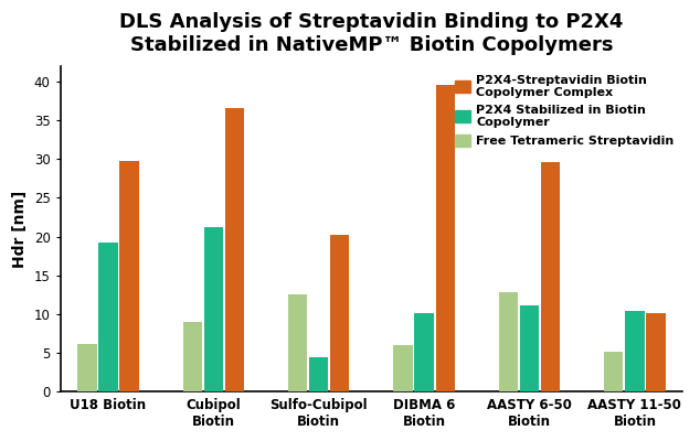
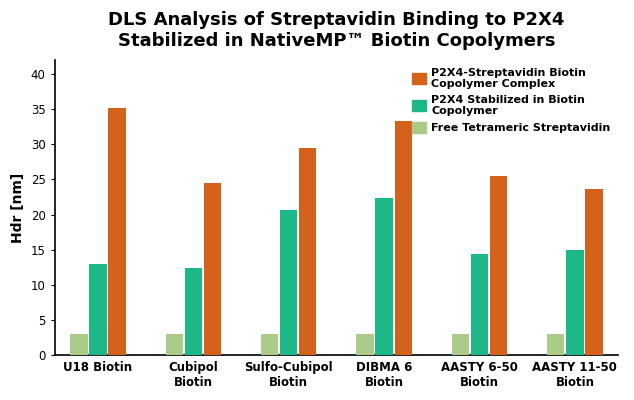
Free Tetrameric Streptavidin/U18 Biotin: 6.2 -> 3.1
P2X4 Stabilized in Biotin Copolymer/U18 Biotin: 19.2 -> 13.0
P2X4-Streptavidin Biotin Copolymer Complex/U18 Biotin: 29.8 -> 35.2
Free Tetrameric Streptavidin/Cubipol Biotin: 9.0 -> 3.1
P2X4 Stabilized in Biotin Copolymer/Cubipol Biotin: 21.2 -> 12.4
P2X4-Streptavidin Biotin Copolymer Complex/Cubipol Biotin: 36.6 -> 24.5
Free Tetrameric Streptavidin/Sulfo-Cubipol Biotin: 12.6 -> 3.1
P2X4 Stabilized in Biotin Copolymer/Sulfo-Cubipol Biotin: 4.4 -> 20.6
P2X4-Streptavidin Biotin Copolymer Complex/Sulfo-Cubipol Biotin: 20.2 -> 29.5
Free Tetrameric Streptavidin/DIBMA 6 Biotin: 6.0 -> 3.1
P2X4 Stabilized in Biotin Copolymer/DIBMA 6 Biotin: 10.2 -> 22.3
P2X4-Streptavidin Biotin Copolymer Complex/DIBMA 6 Biotin: 39.6 -> 33.3
Free Tetrameric Streptavidin/AASTY 6-50 Biotin: 12.8 -> 3.1
P2X4 Stabilized in Biotin Copolymer/AASTY 6-50 Biotin: 11.2 -> 14.4
P2X4-Streptavidin Biotin Copolymer Complex/AASTY 6-50 Biotin: 29.6 -> 25.5
Free Tetrameric Streptavidin/AASTY 11-50 Biotin: 5.2 -> 3.1
P2X4 Stabilized in Biotin Copolymer/AASTY 11-50 Biotin: 10.4 -> 15.0
P2X4-Streptavidin Biotin Copolymer Complex/AASTY 11-50 Biotin: 10.2 -> 23.6
